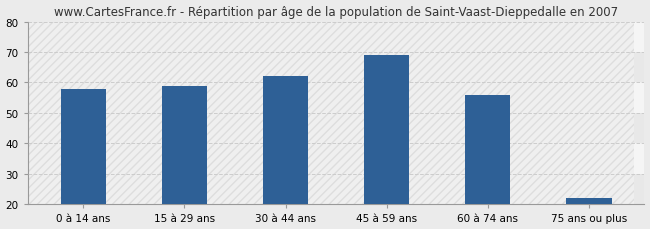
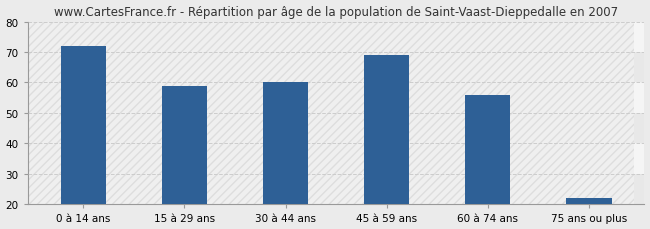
0 à 14 ans: 58 -> 72
30 à 44 ans: 62 -> 60
